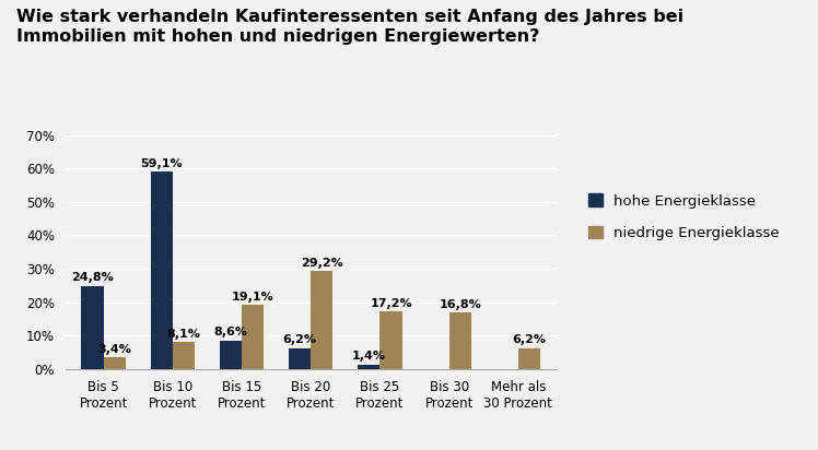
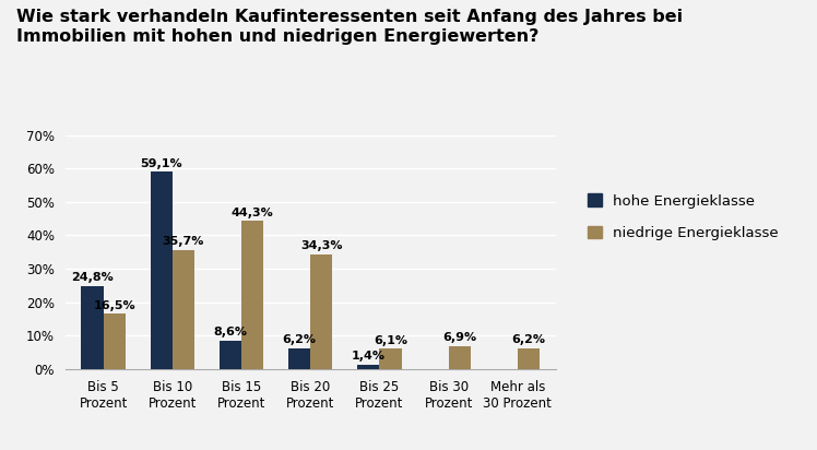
niedrige Energieklasse/Bis 5 Prozent: 3,4% -> 16,5%
niedrige Energieklasse/Bis 10 Prozent: 8,1% -> 35,7%
niedrige Energieklasse/Bis 15 Prozent: 19,1% -> 44,3%
niedrige Energieklasse/Bis 20 Prozent: 29,2% -> 34,3%
niedrige Energieklasse/Bis 25 Prozent: 17,2% -> 6,1%
niedrige Energieklasse/Bis 30 Prozent: 16,8% -> 6,9%
